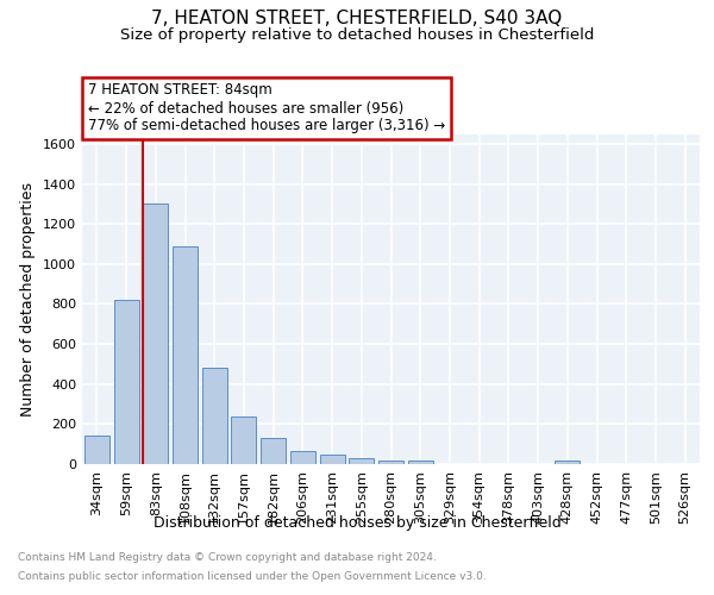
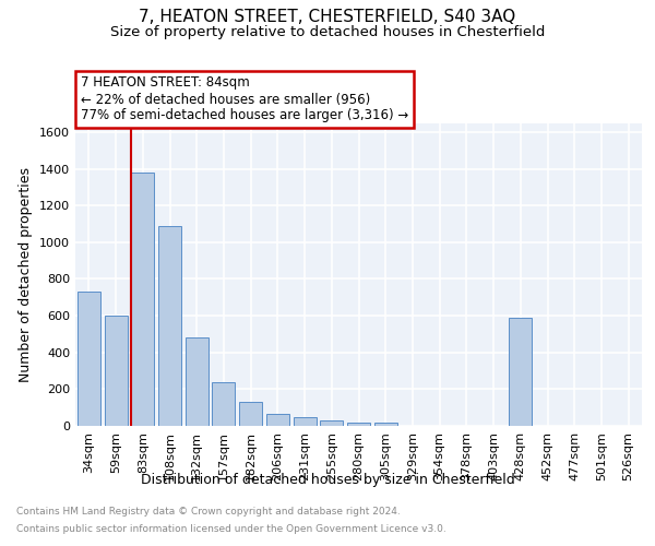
34sqm: 140 -> 730
59sqm: 820 -> 600
83sqm: 1300 -> 1380
428sqm: 20 -> 590
